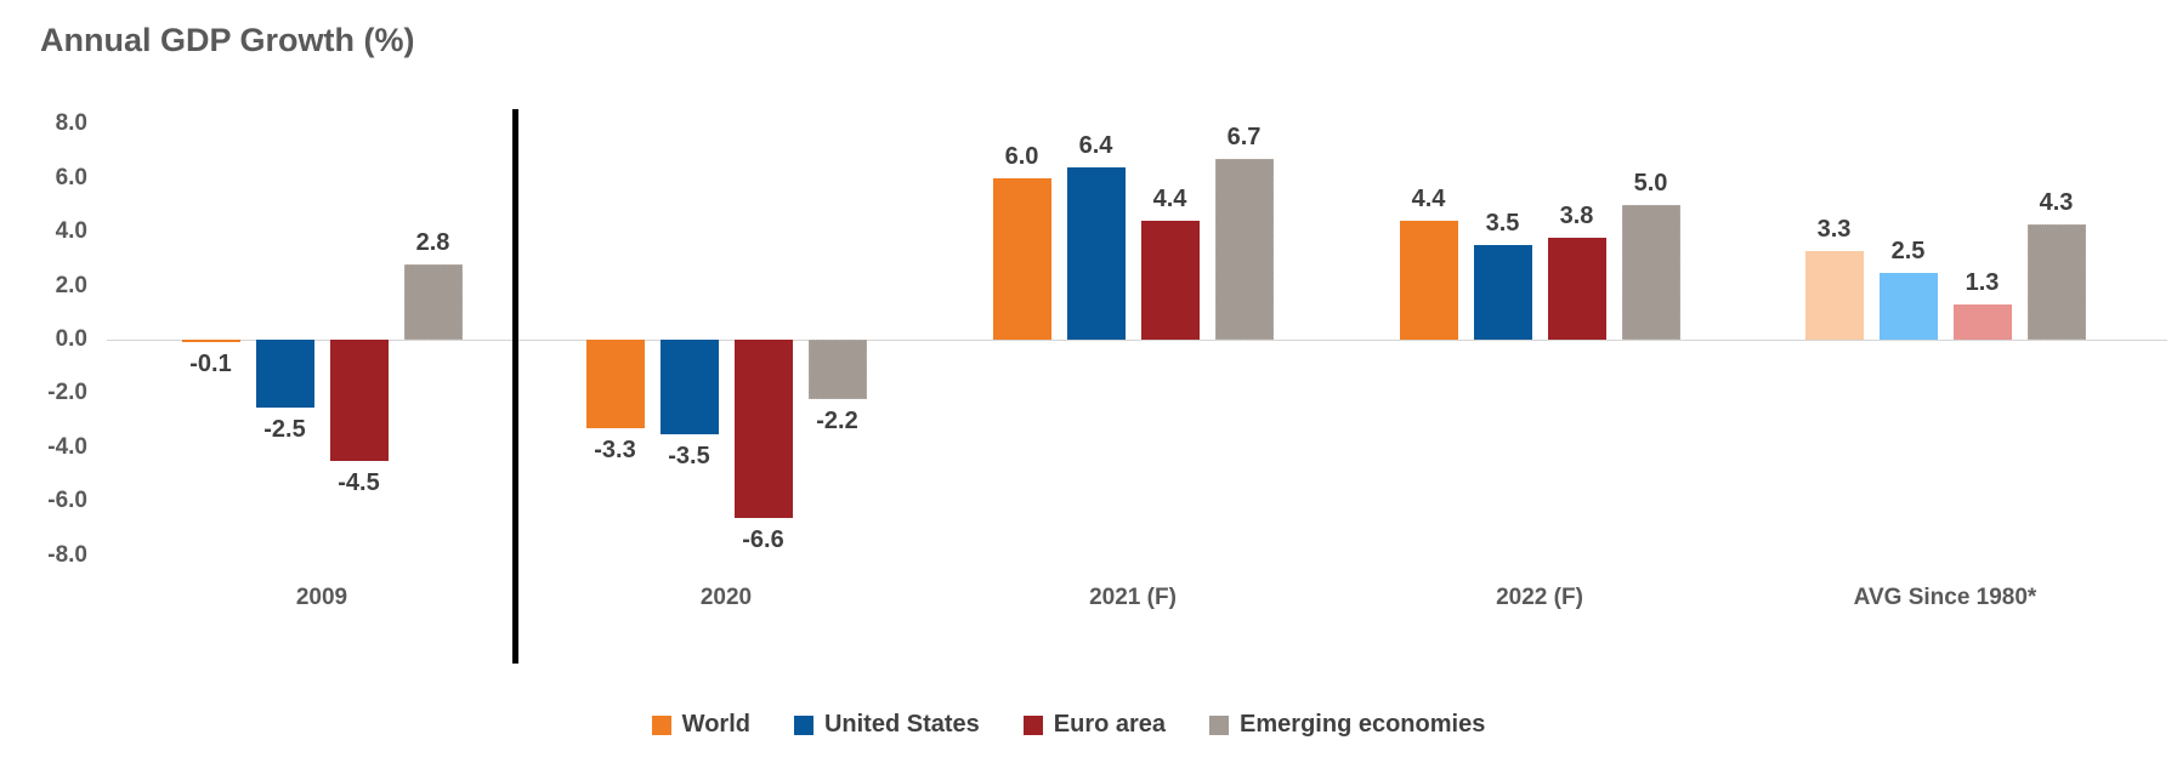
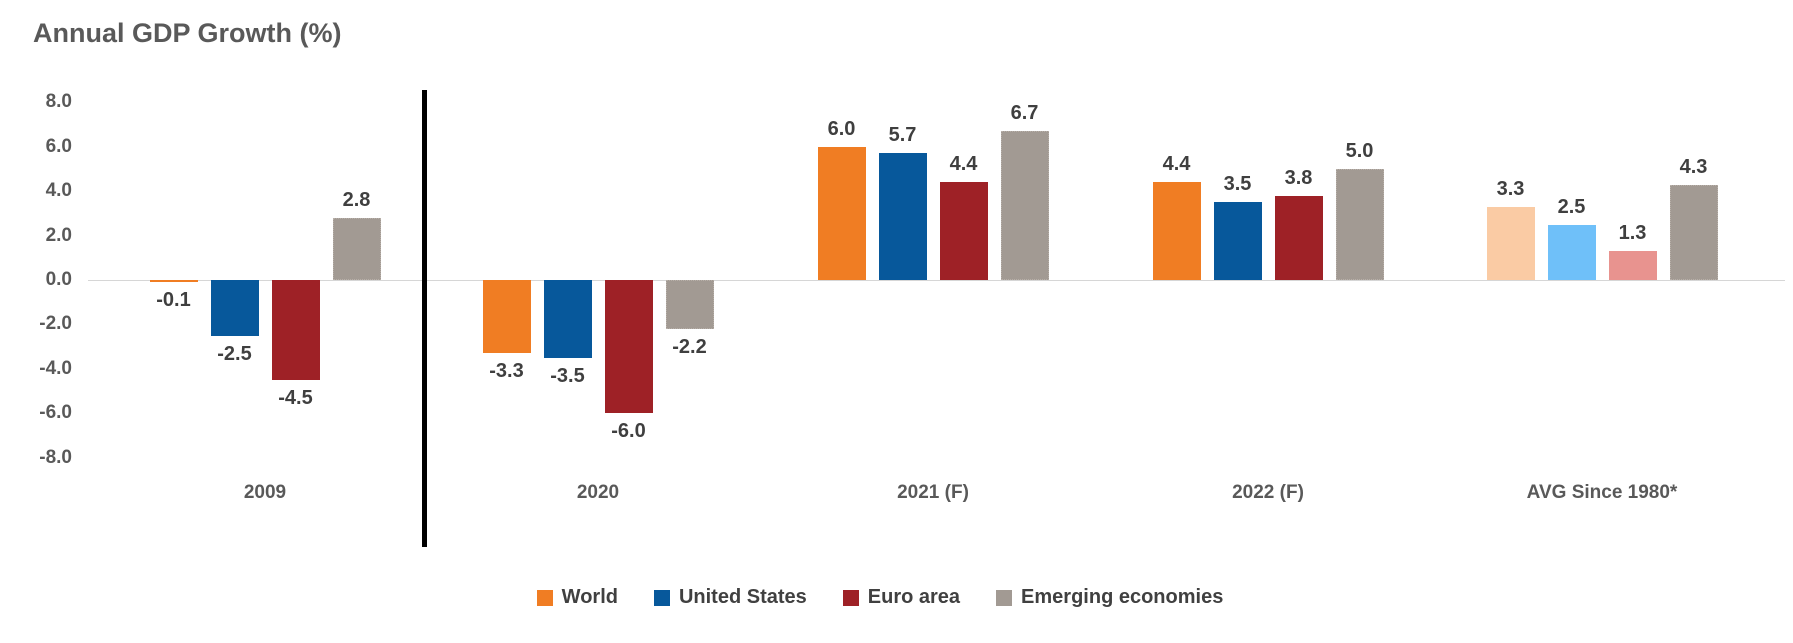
Euro area/2020: -6.6 -> -6.0
United States/2021 (F): 6.4 -> 5.7
